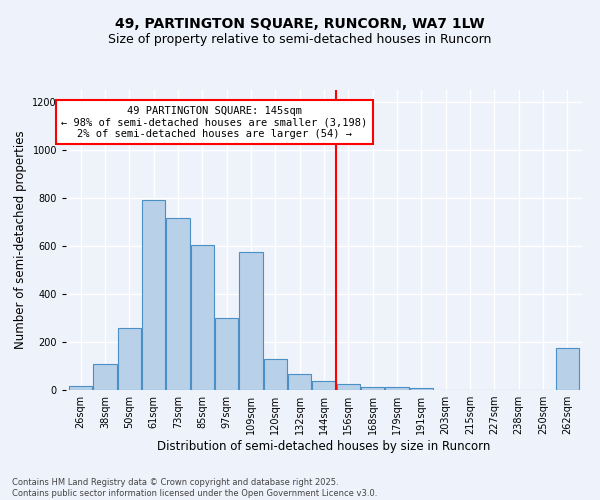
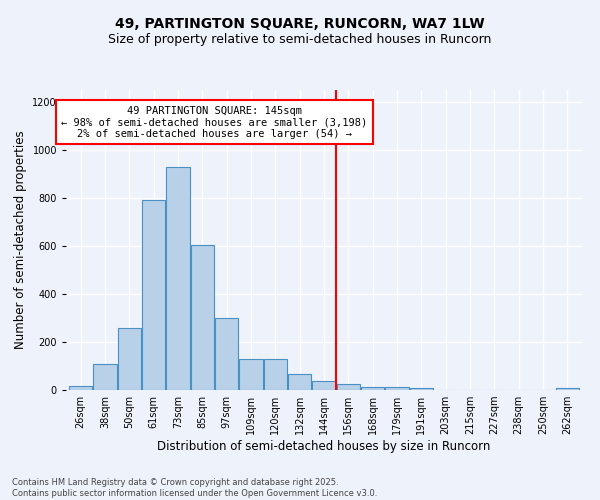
73sqm: 715 -> 930
109sqm: 575 -> 130
262sqm: 175 -> 8
